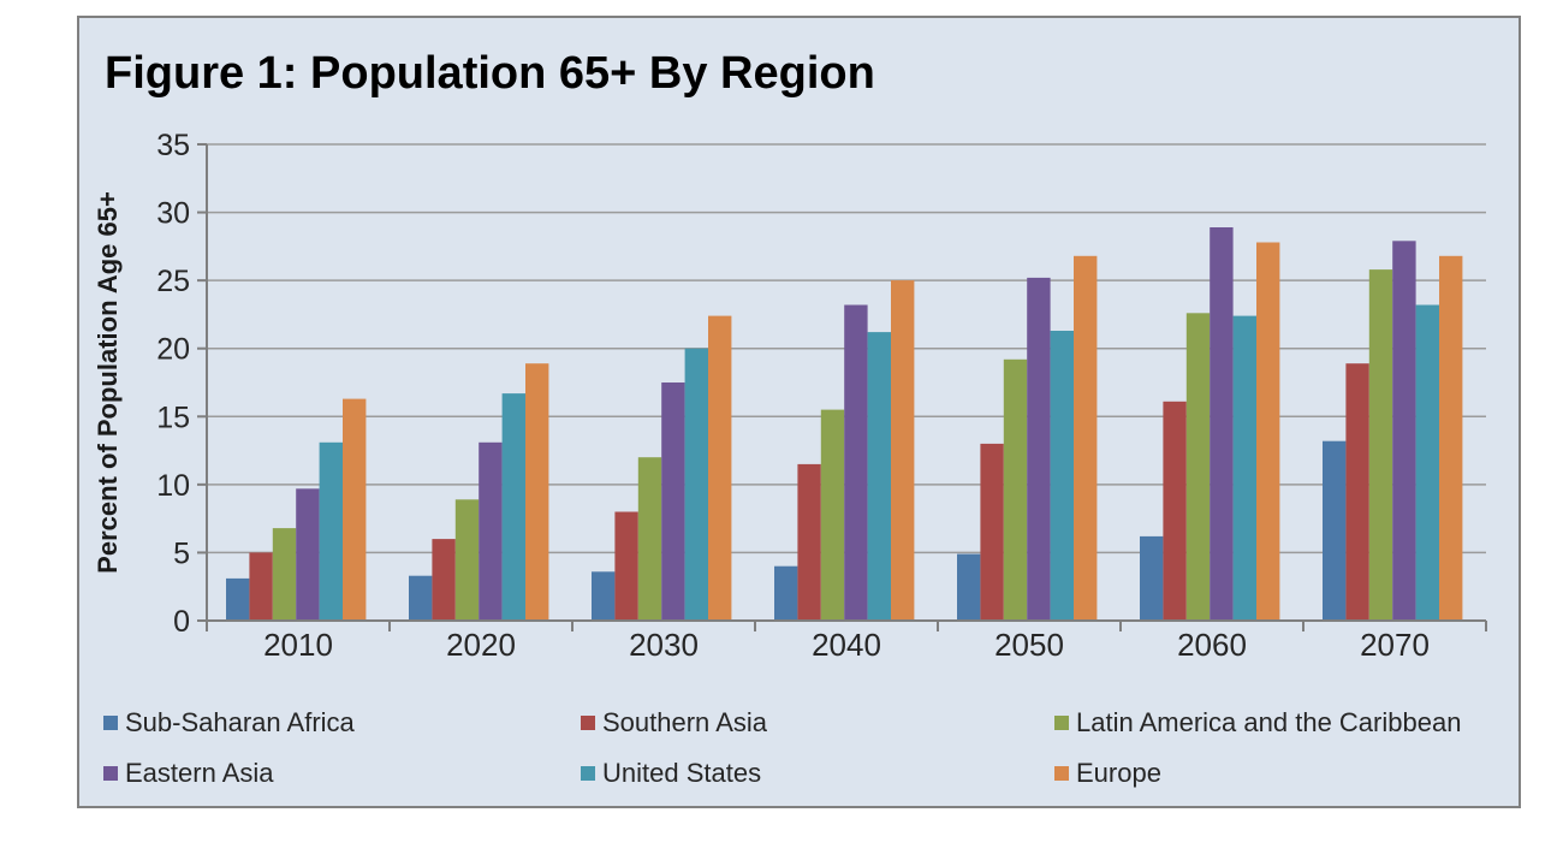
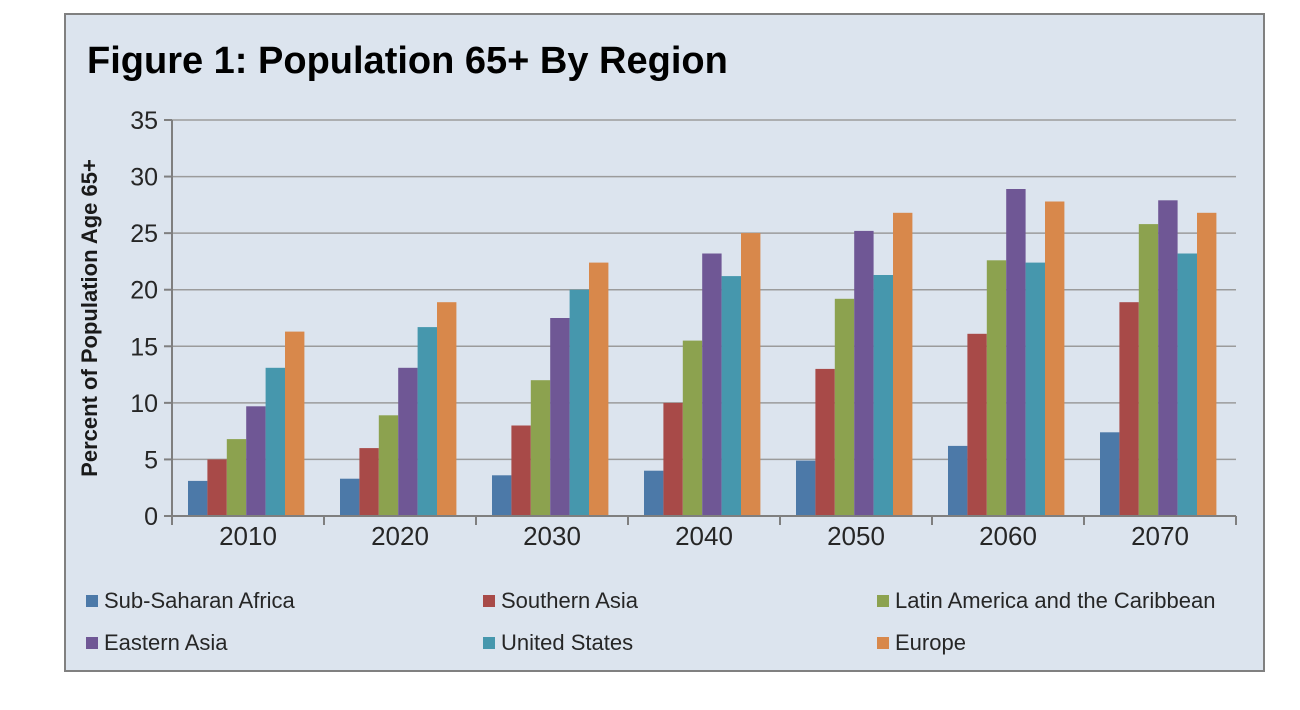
Southern Asia/2040: 11.5 -> 10.0
Sub-Saharan Africa/2070: 13.2 -> 7.4
